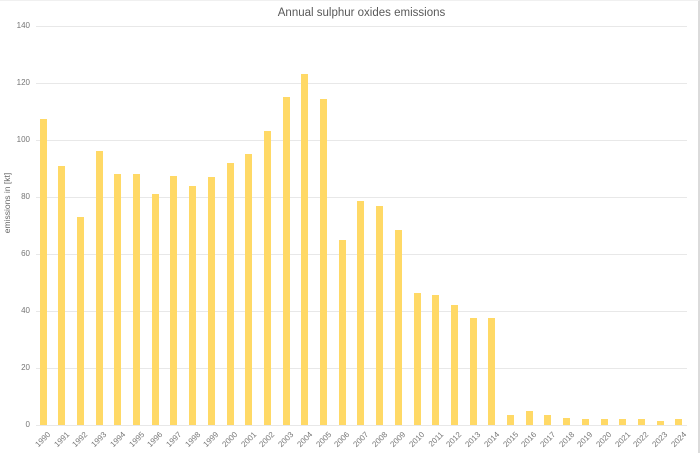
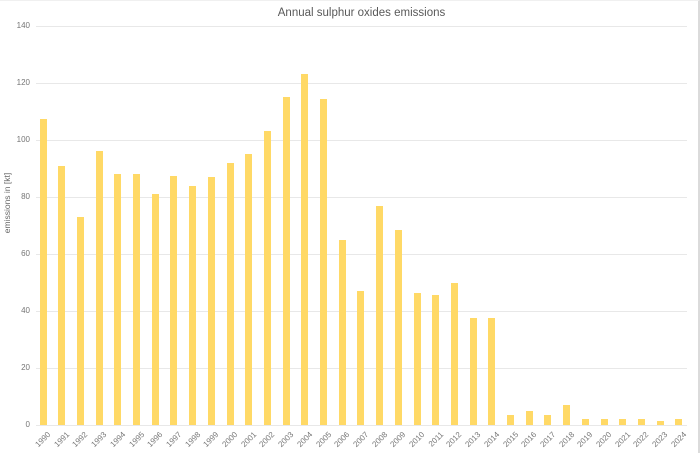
2007: 78 -> 47
2012: 42 -> 50
2018: 2 -> 7
